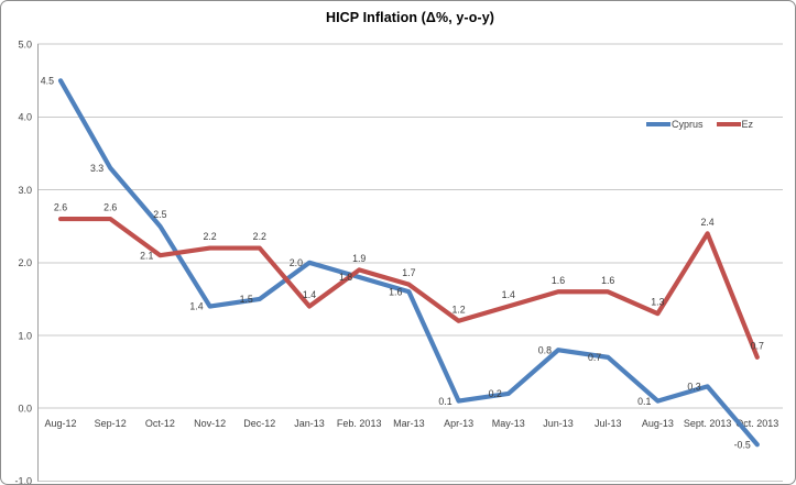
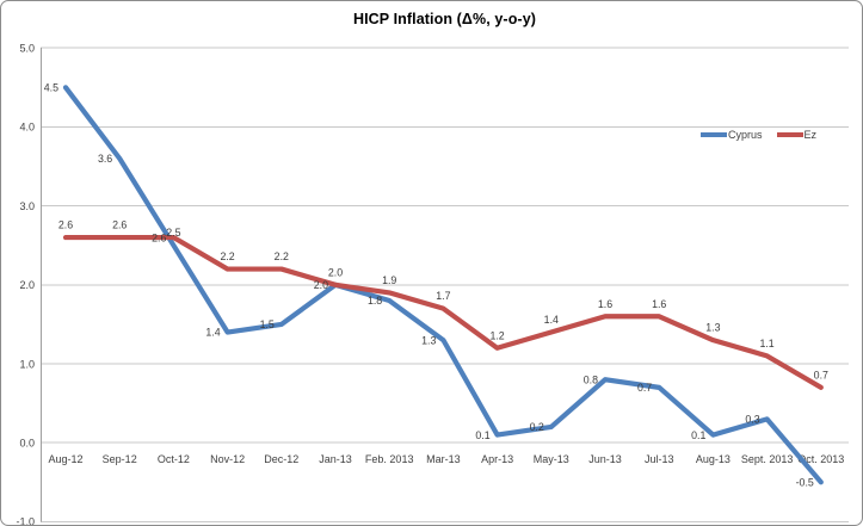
Cyprus/Sep-12: 3.3 -> 3.6
Ez/Oct-12: 2.1 -> 2.6
Ez/Jan-13: 1.4 -> 2.0
Cyprus/Mar-13: 1.6 -> 1.3
Ez/Sept. 2013: 2.4 -> 1.1
